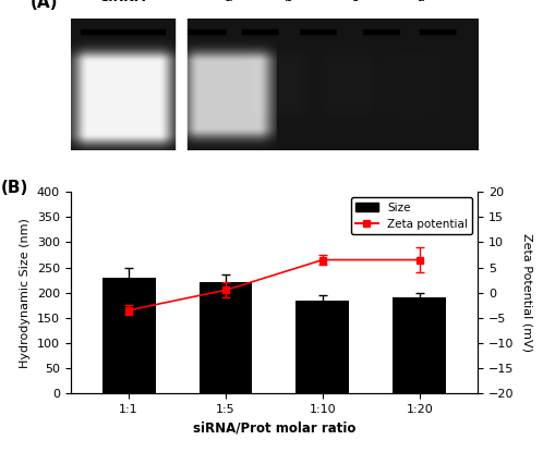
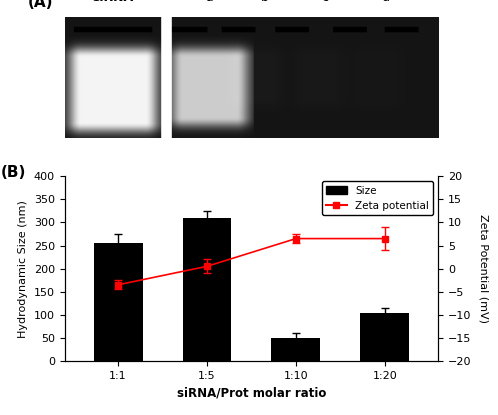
Size/1:1: 230 -> 255
Size/1:5: 220 -> 310
Size/1:10: 185 -> 50
Size/1:20: 190 -> 105
